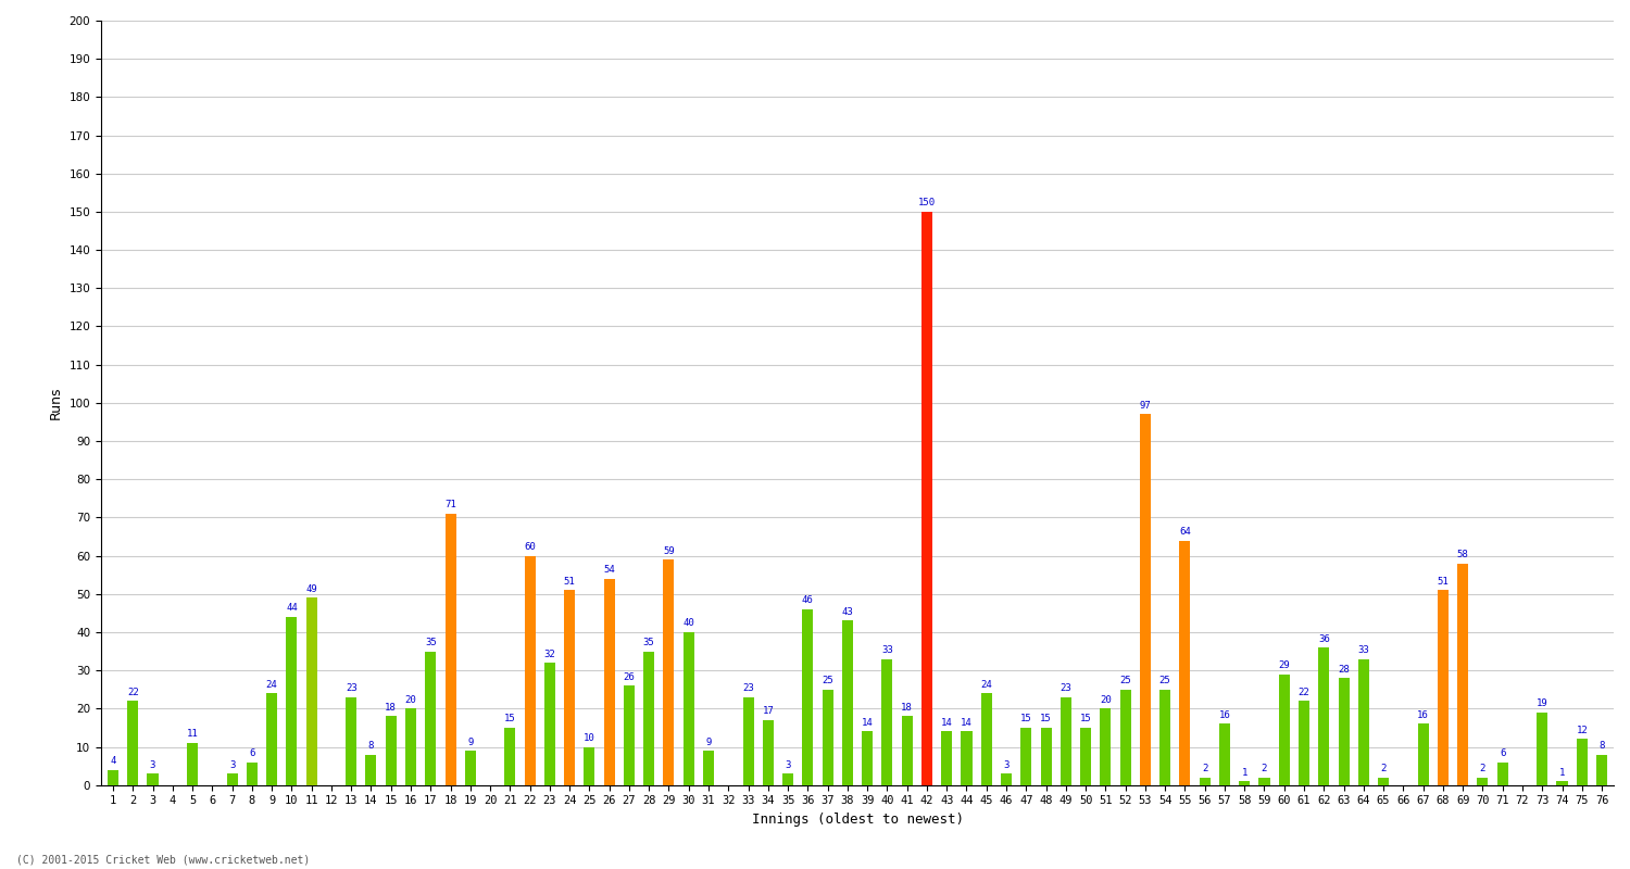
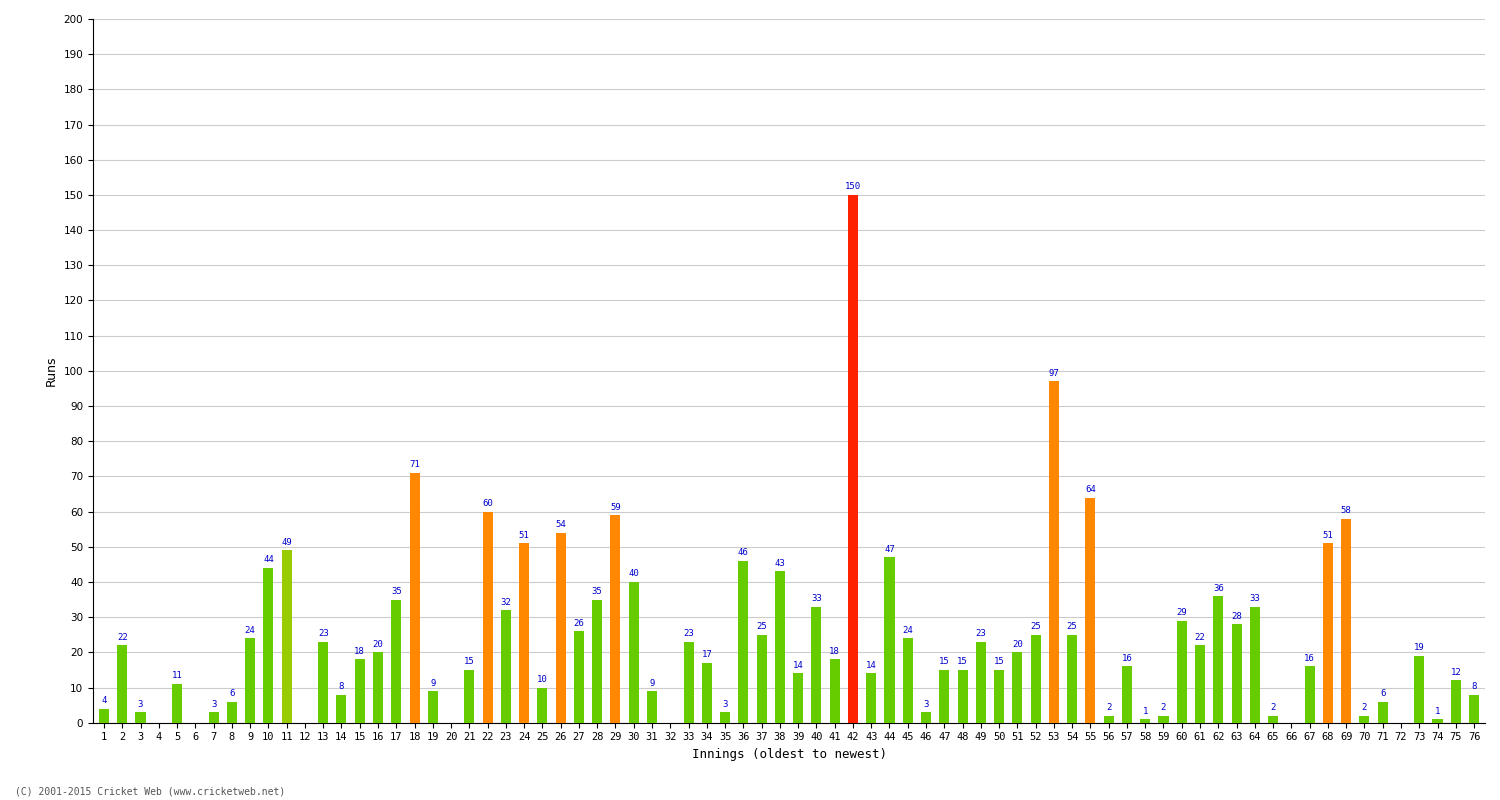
44: 14 -> 47
